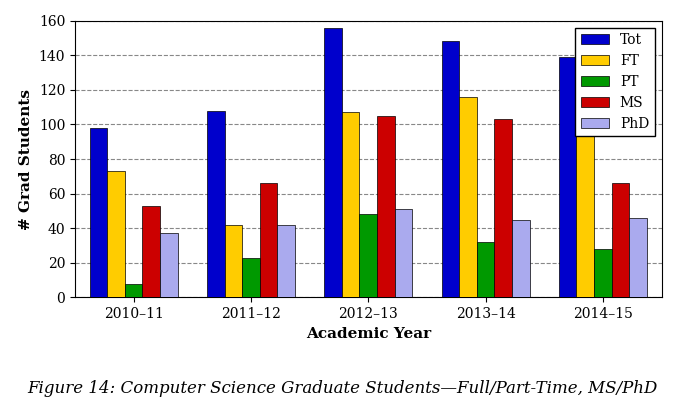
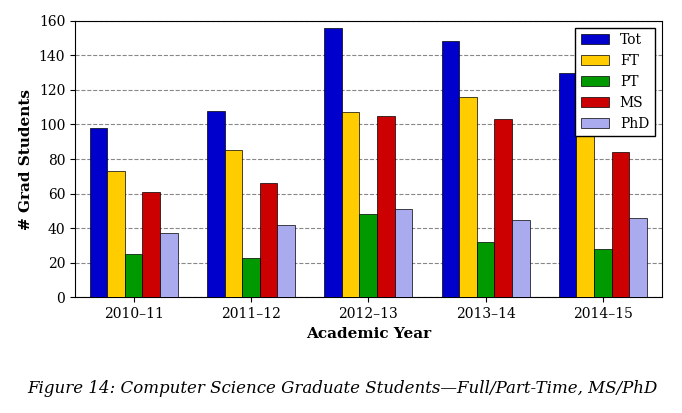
PT/2010–11: 8 -> 25
MS/2010–11: 53 -> 61
FT/2011–12: 42 -> 85
Tot/2014–15: 139 -> 130
MS/2014–15: 66 -> 84
